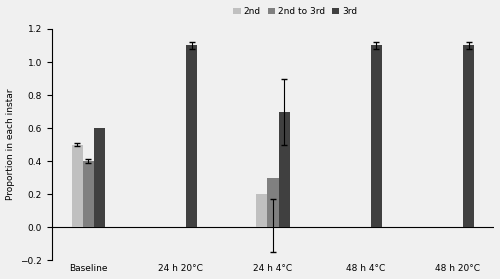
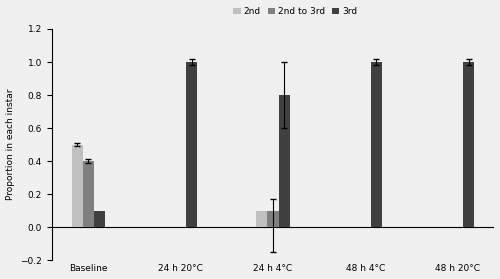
3rd/Baseline: 0.6 -> 0.1
3rd/24 h 20°C: 1.1 -> 1.0
2nd/24 h 4°C: 0.2 -> 0.1
2nd to 3rd/24 h 4°C: 0.3 -> 0.1
3rd/24 h 4°C: 0.7 -> 0.8
3rd/48 h 4°C: 1.1 -> 1.0
3rd/48 h 20°C: 1.1 -> 1.0
